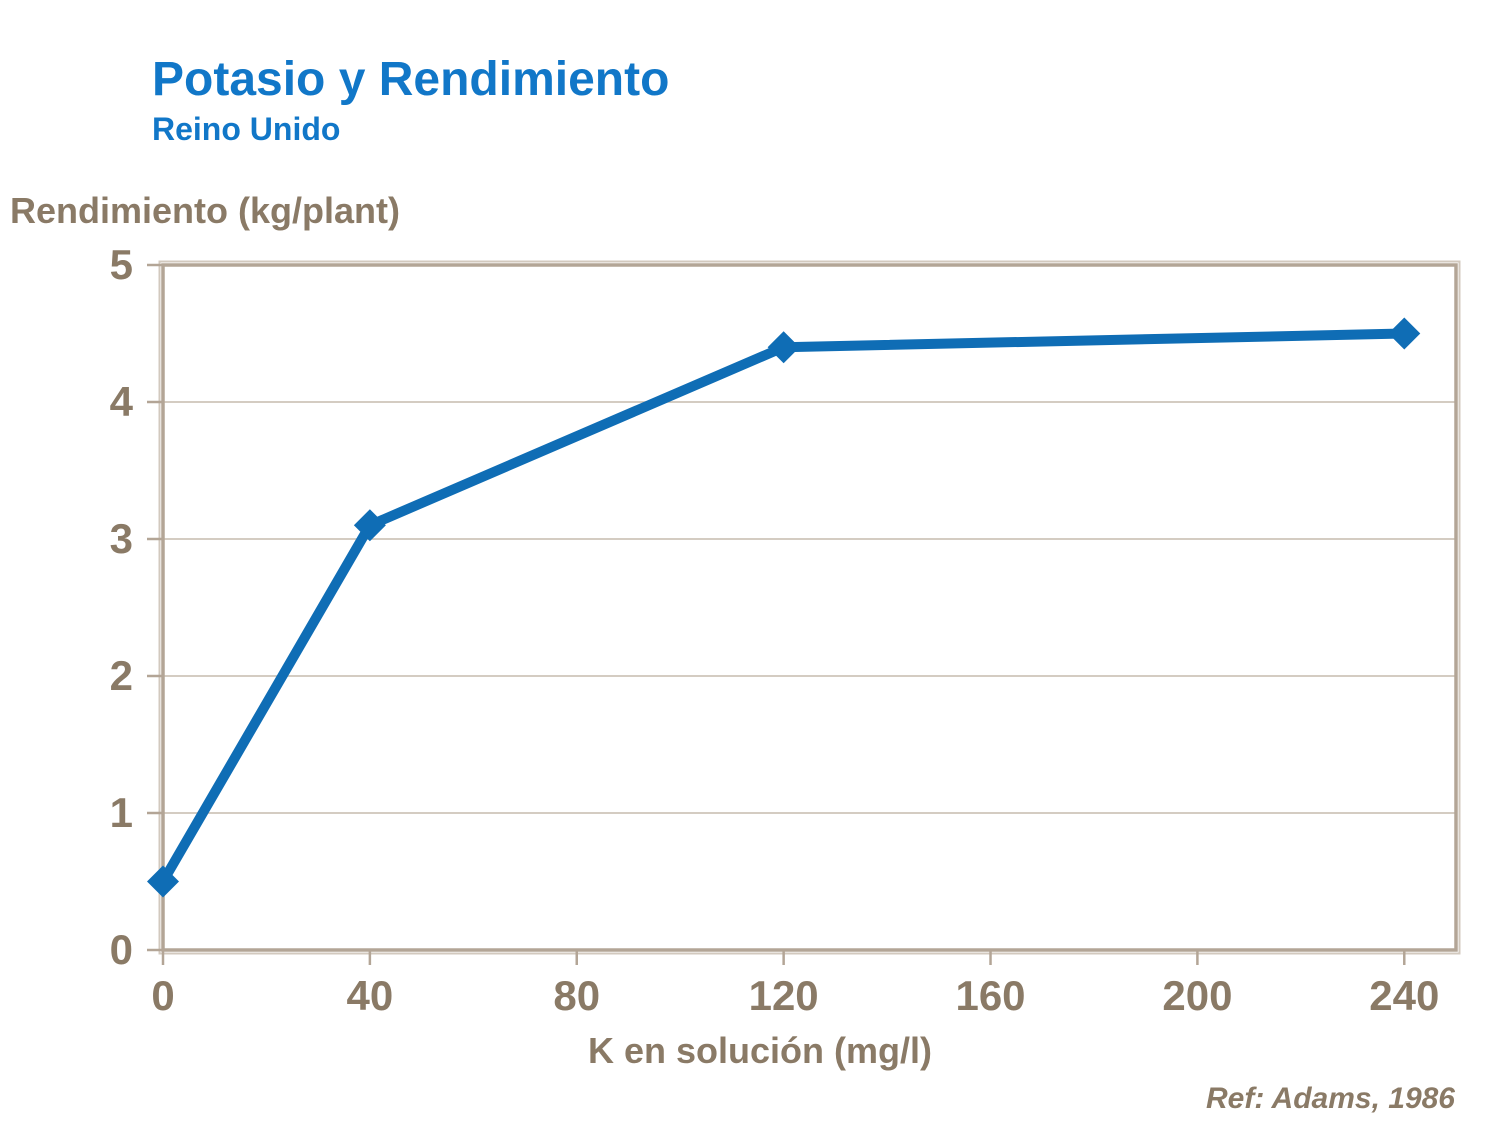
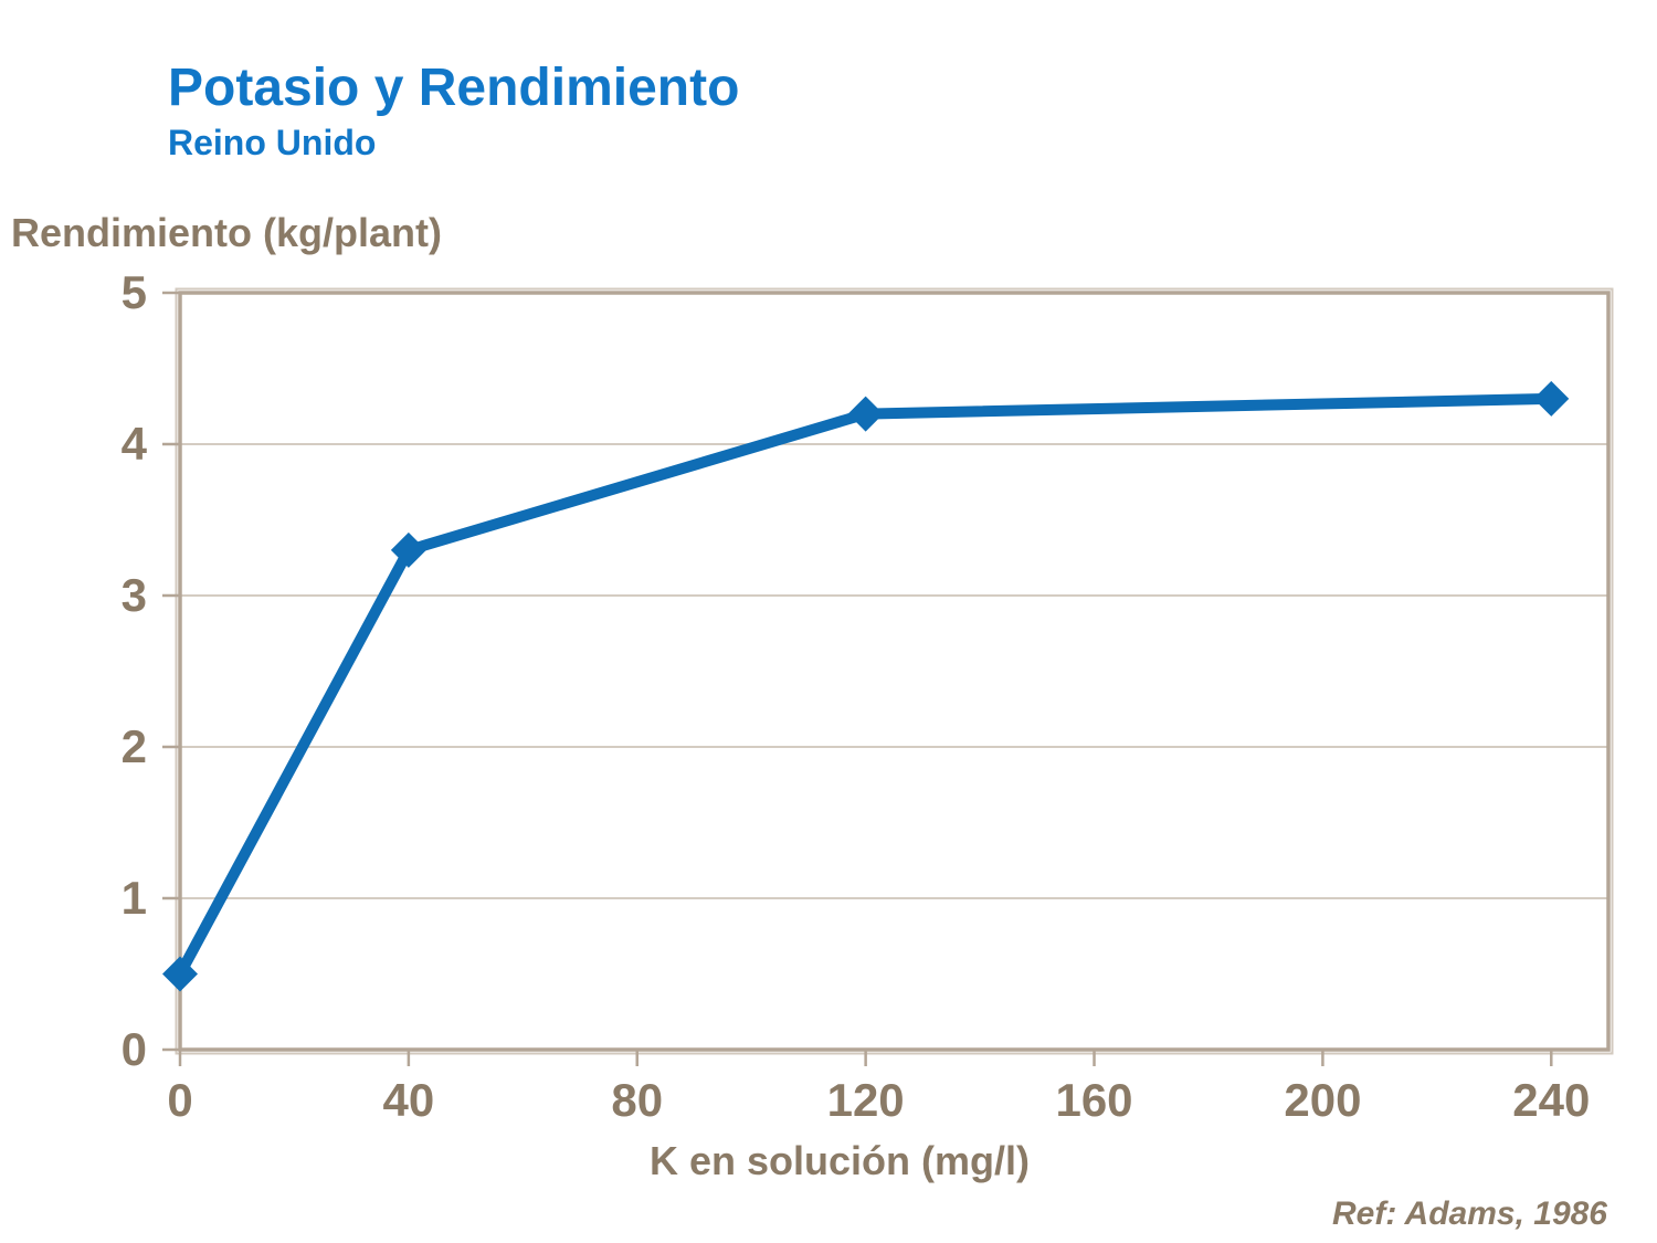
40: 3.1 -> 3.3
120: 4.4 -> 4.2
240: 4.5 -> 4.3
